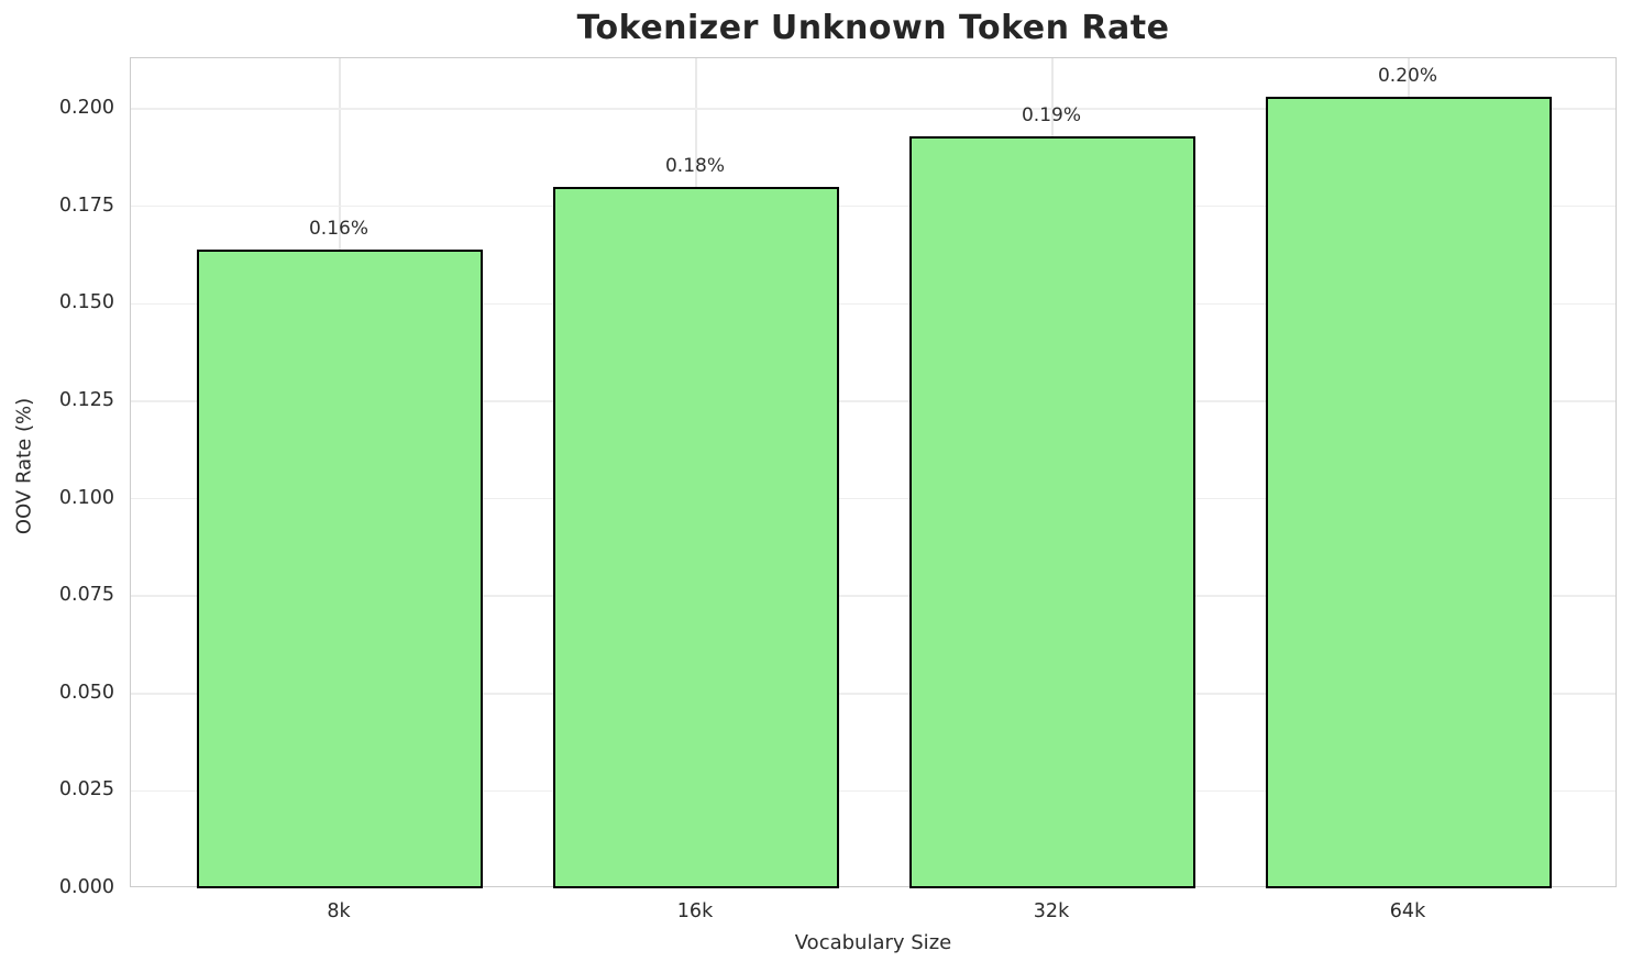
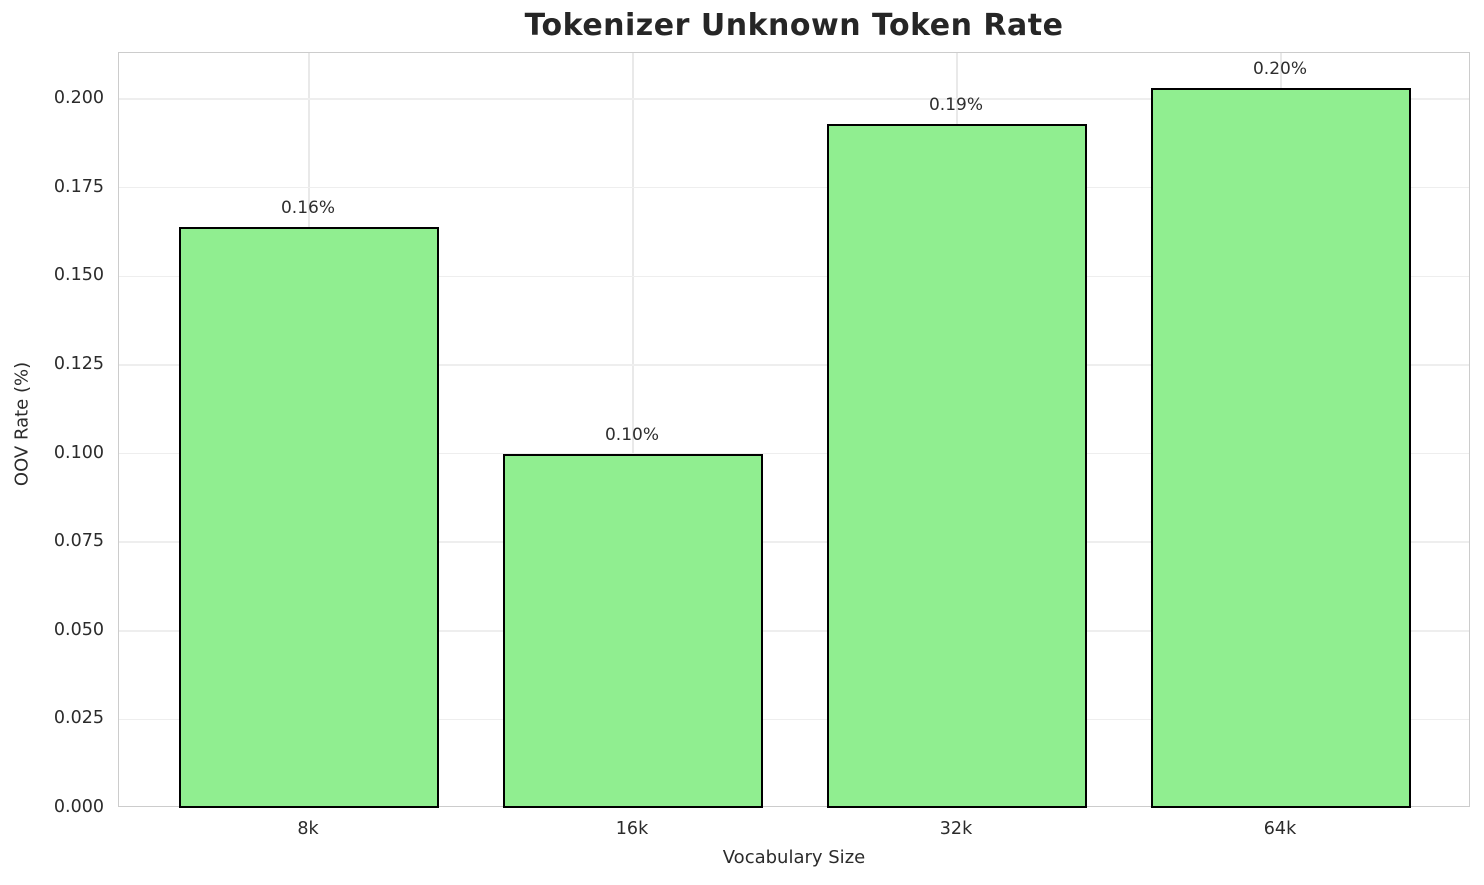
16k: 0.18% -> 0.10%
